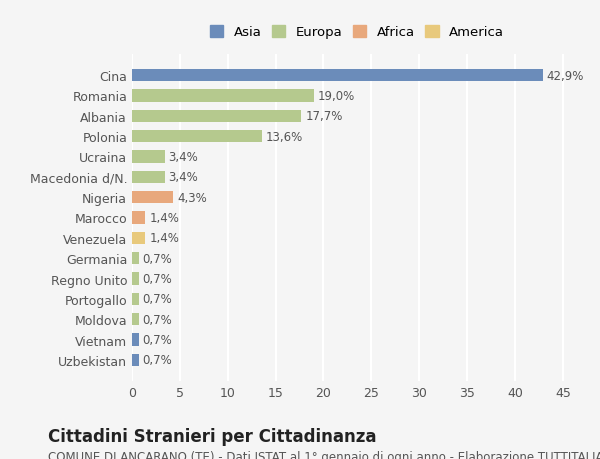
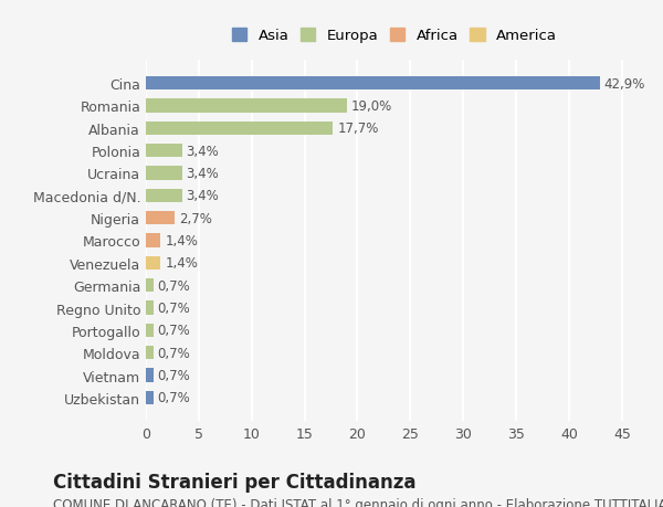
Polonia: 13,6% -> 3,4%
Nigeria: 4,3% -> 2,7%
